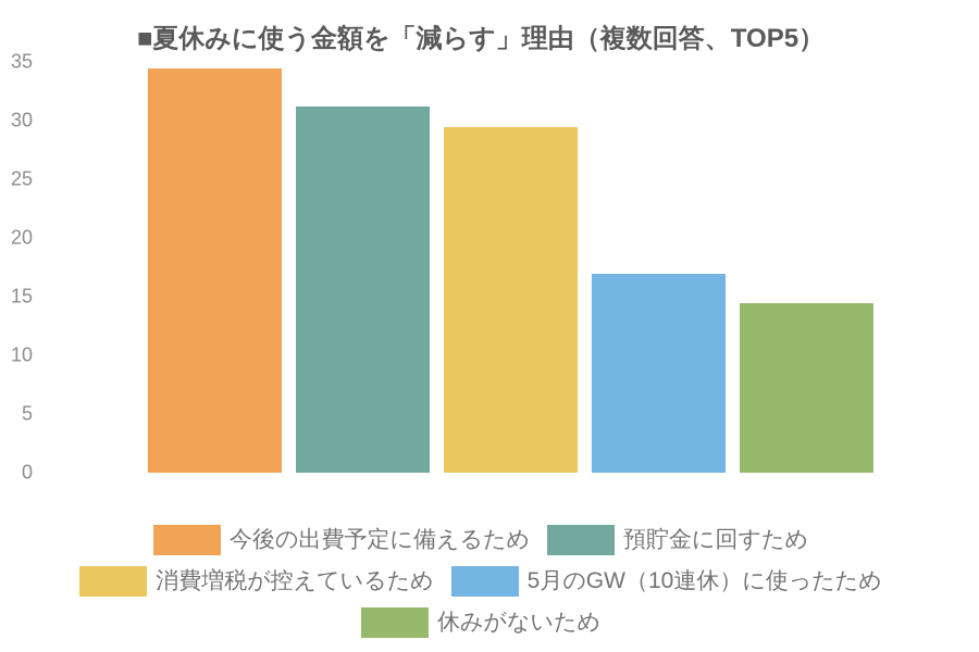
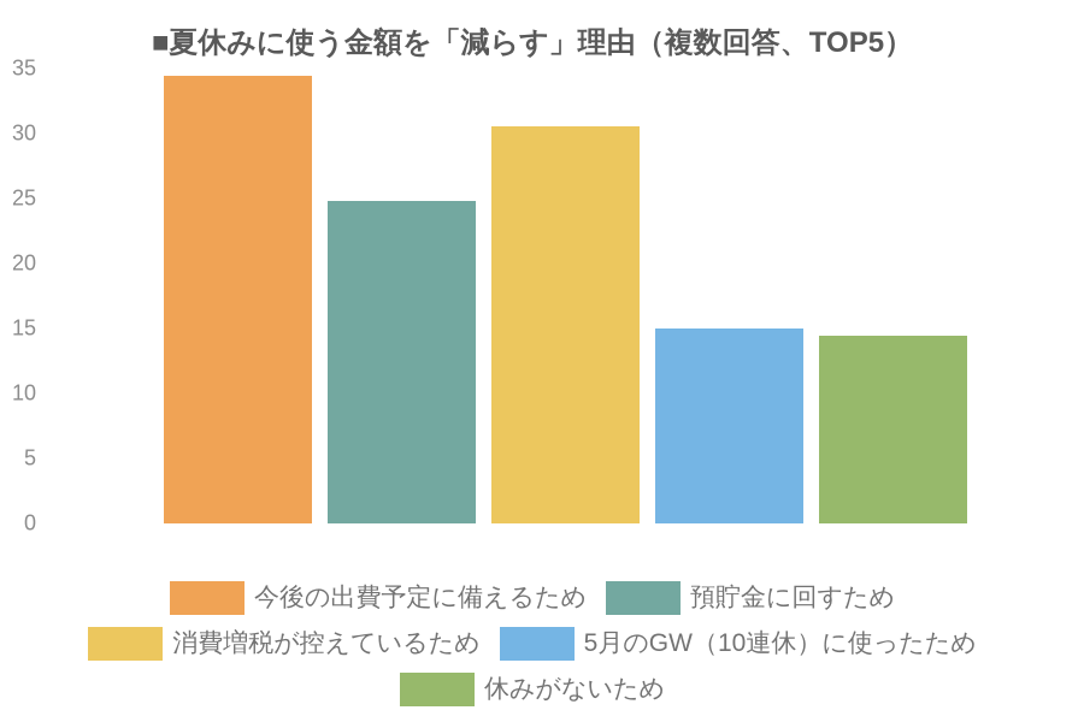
預貯金に回すため: 31.2 -> 24.8
消費増税が控えているため: 29.4 -> 30.5
5月のGW（10連休）に使ったため: 16.9 -> 15.0
